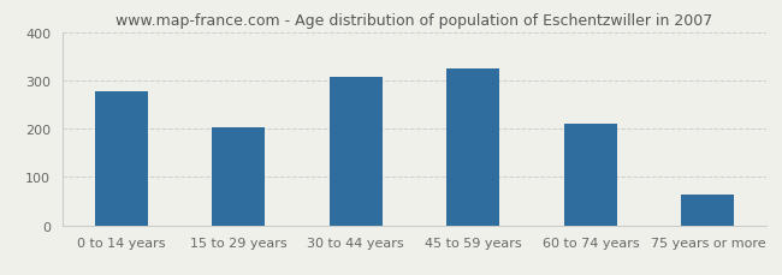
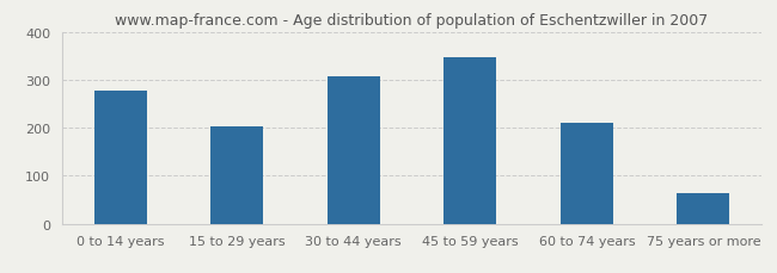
45 to 59 years: 325 -> 346
